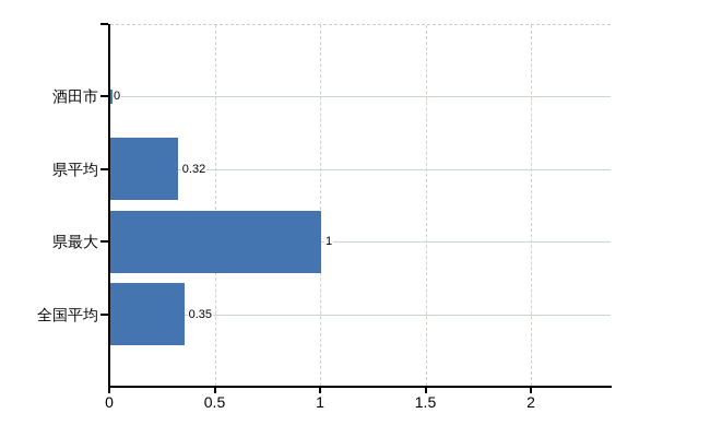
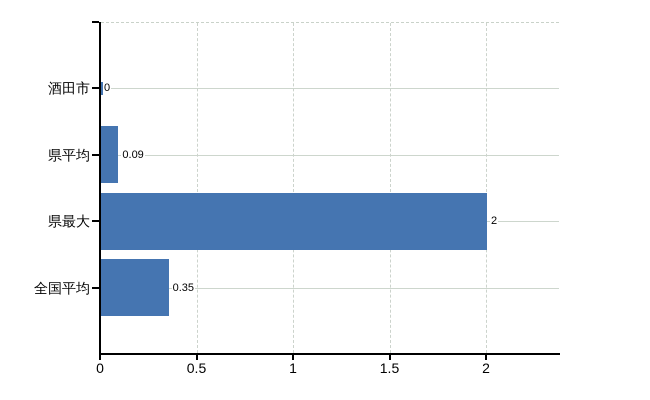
県平均: 0.32 -> 0.09
県最大: 1 -> 2
